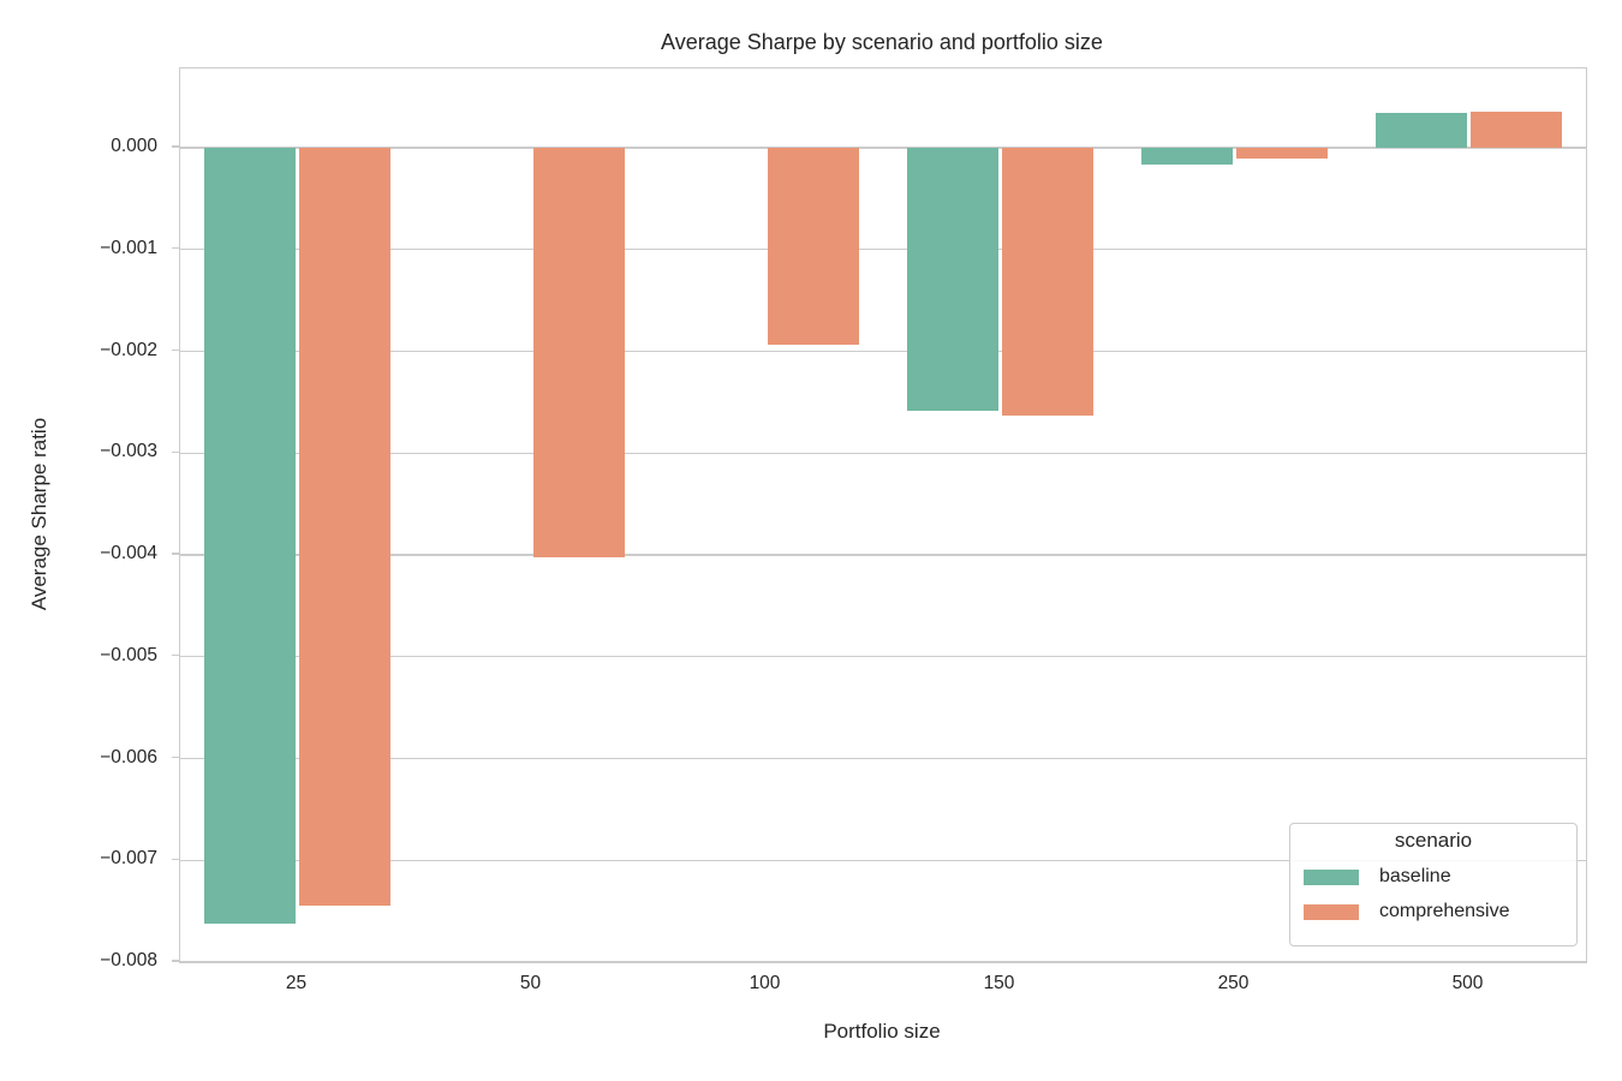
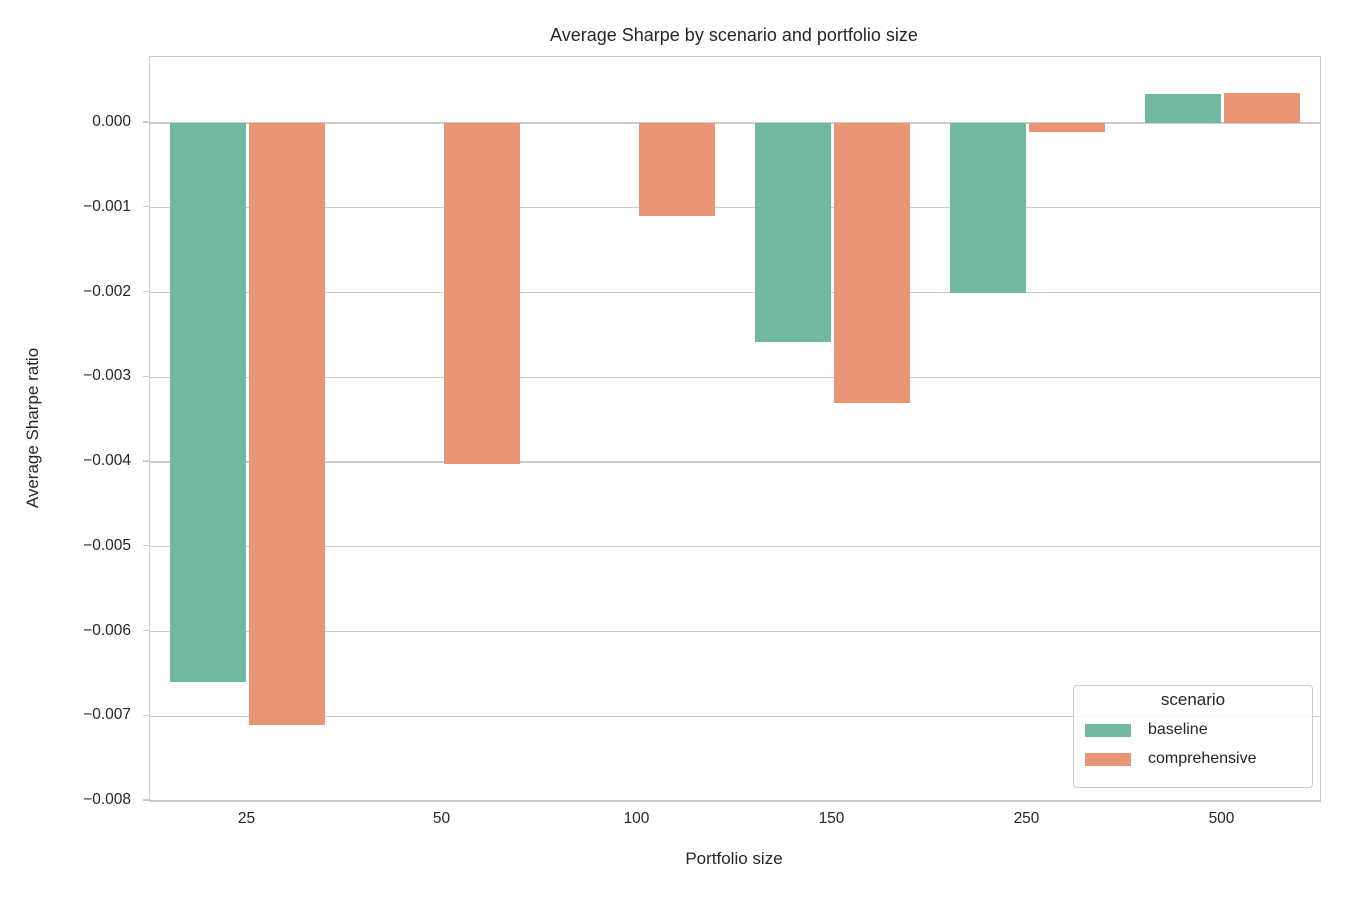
baseline/25: -0.0076 -> -0.0066
comprehensive/25: -0.0074 -> -0.0071
comprehensive/100: -0.0019 -> -0.0011
comprehensive/150: -0.0026 -> -0.0033
baseline/250: -0.0002 -> -0.0020
